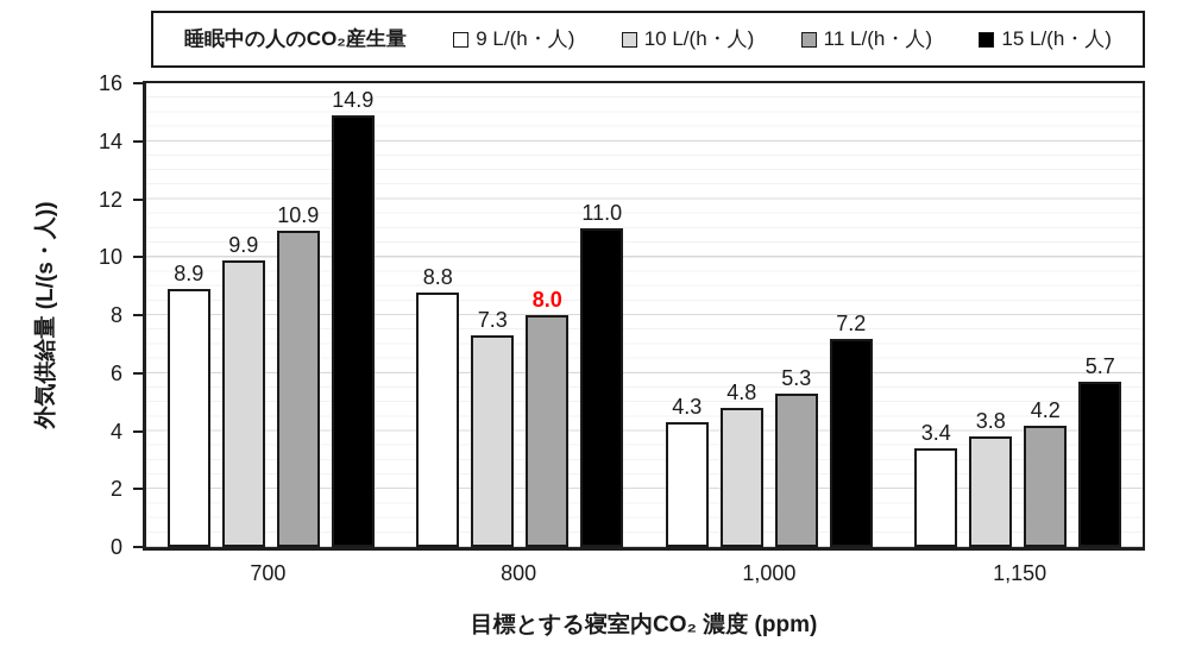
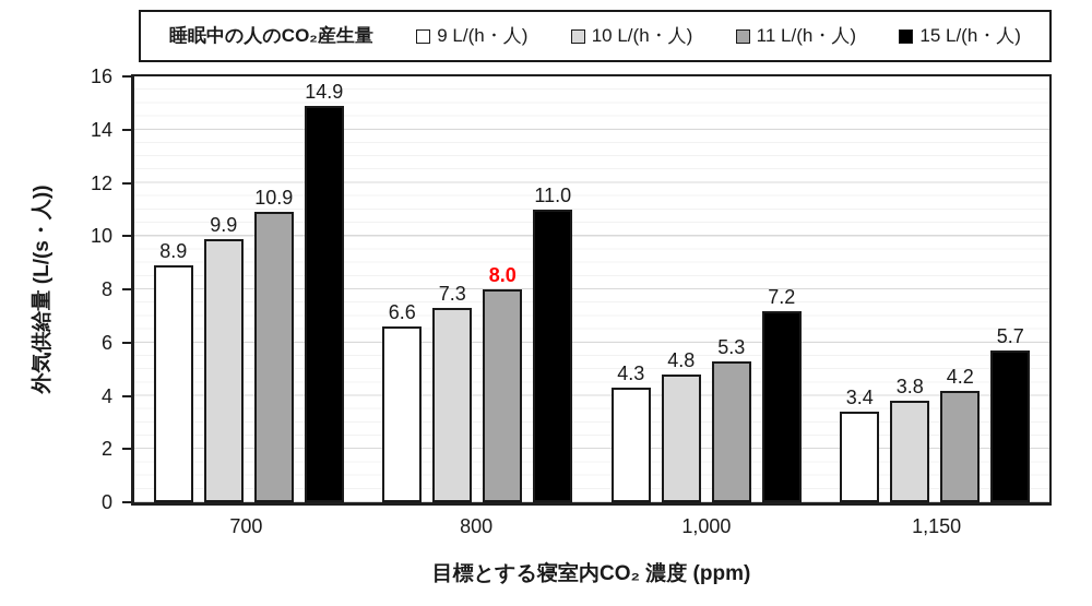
9 L/(h・人)/800: 8.8 -> 6.6
